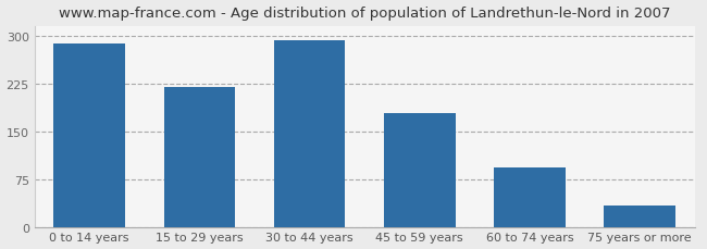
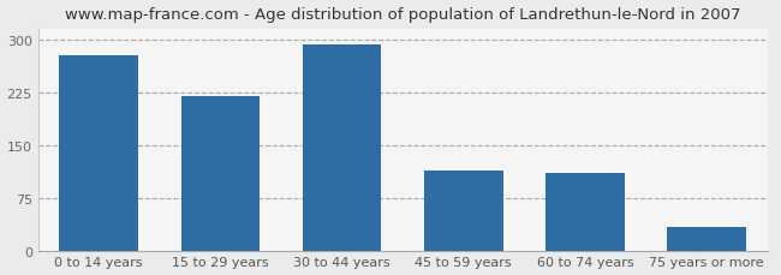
0 to 14 years: 288 -> 278
45 to 59 years: 178 -> 114
60 to 74 years: 93 -> 110
